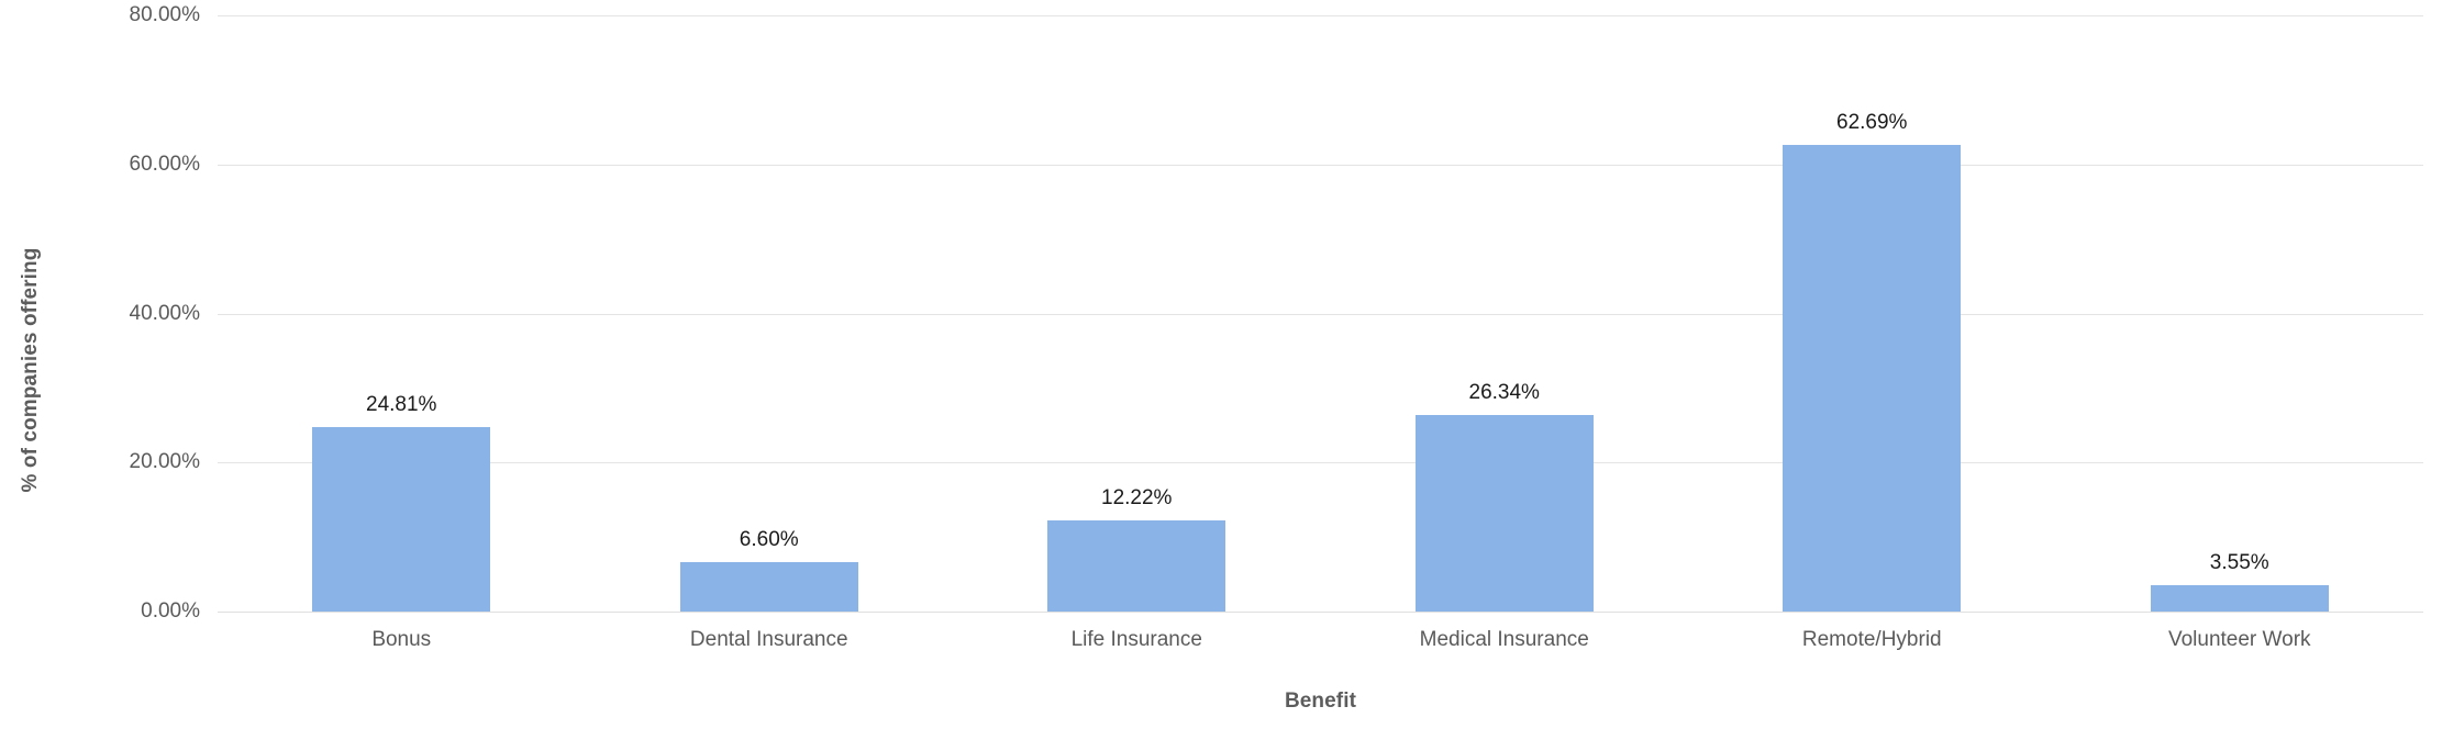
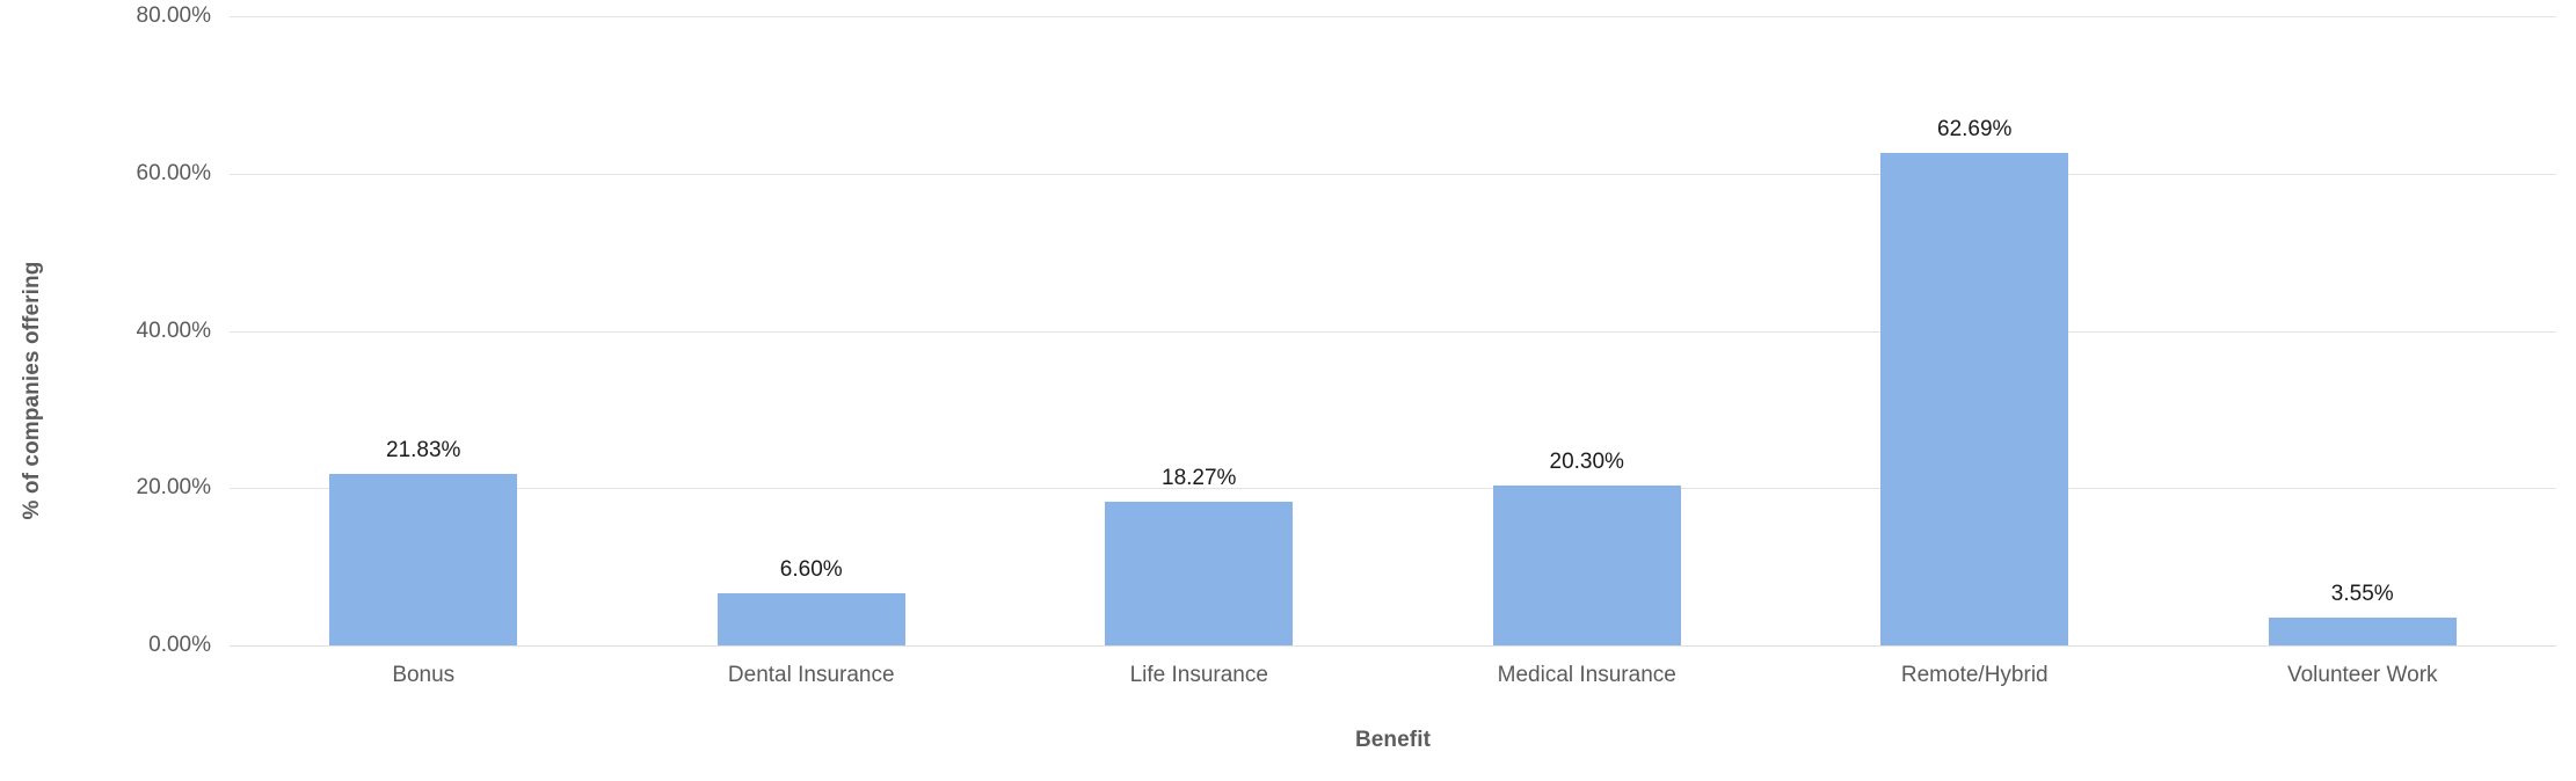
Bonus: 24.81% -> 21.83%
Life Insurance: 12.22% -> 18.27%
Medical Insurance: 26.34% -> 20.30%
